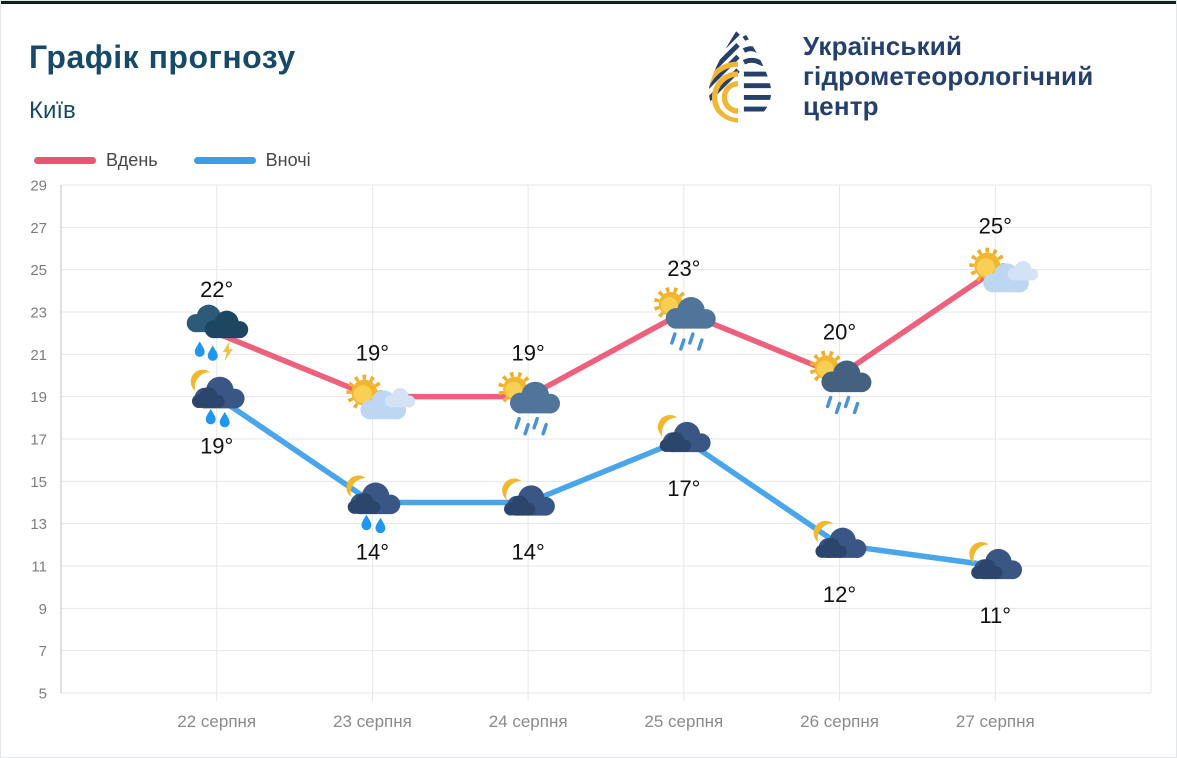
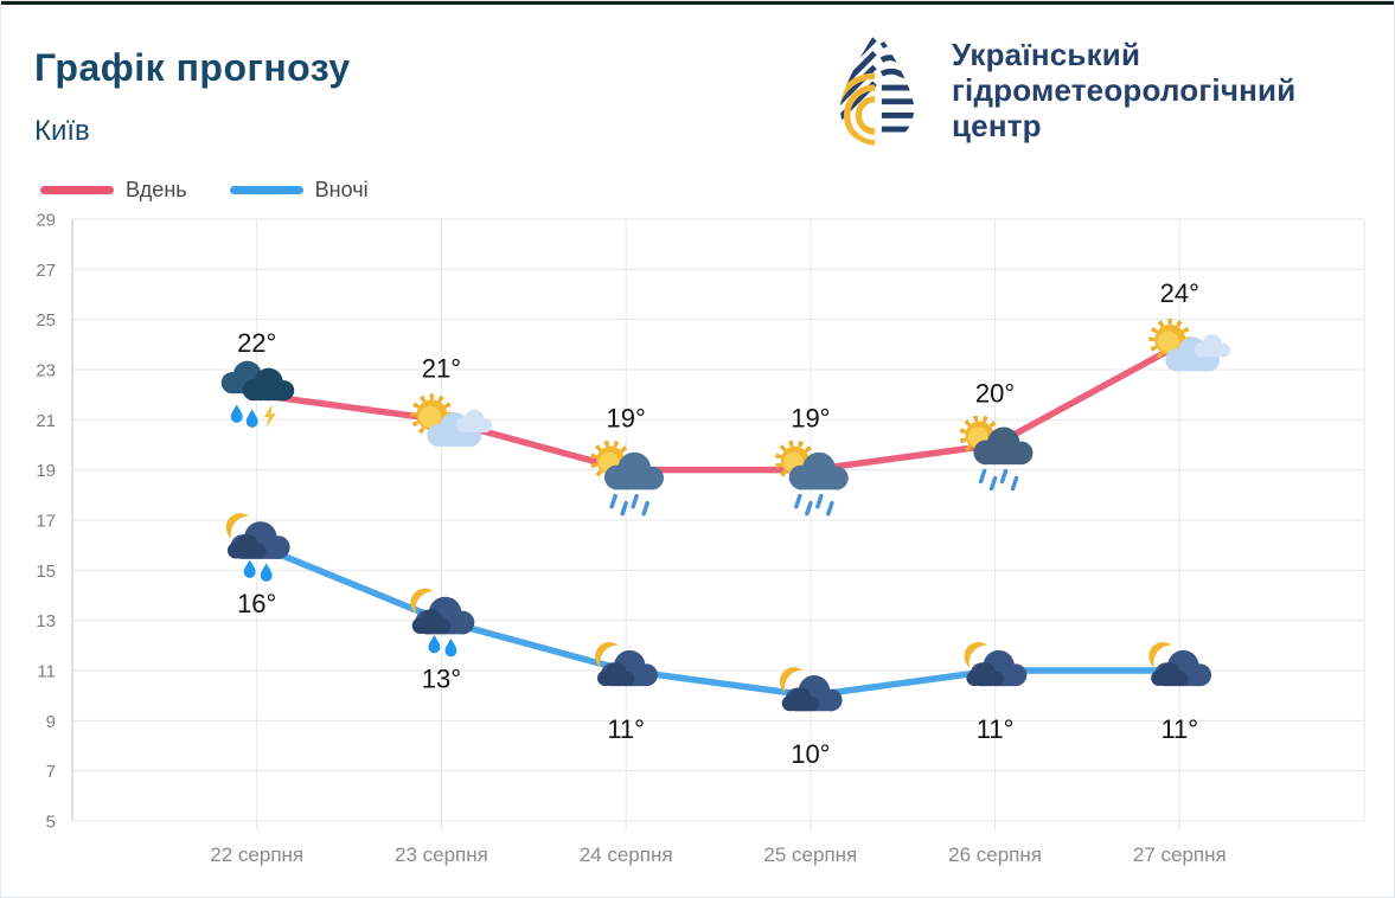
Вночі/22 серпня: 19° -> 16°
Вдень/23 серпня: 19° -> 21°
Вночі/23 серпня: 14° -> 13°
Вночі/24 серпня: 14° -> 11°
Вдень/25 серпня: 23° -> 19°
Вночі/25 серпня: 17° -> 10°
Вночі/26 серпня: 12° -> 11°
Вдень/27 серпня: 25° -> 24°
